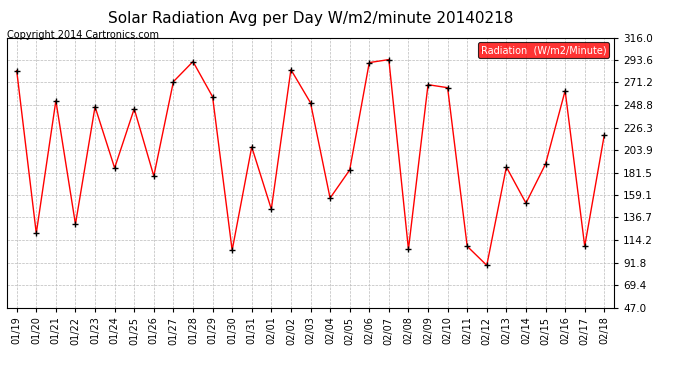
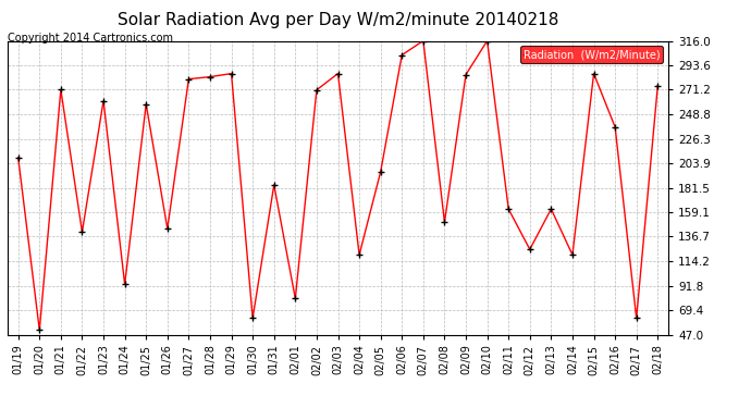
01/19: 283 -> 209
01/20: 121 -> 51
01/21: 253 -> 271
01/22: 130 -> 141
01/23: 247 -> 261
01/24: 186 -> 93
01/25: 245 -> 258
01/26: 178 -> 144
01/27: 272 -> 281
01/28: 292 -> 283
01/29: 257 -> 286
01/30: 104 -> 62
01/31: 207 -> 184
02/01: 145 -> 80
02/02: 284 -> 271
02/03: 251 -> 286
02/04: 156 -> 120
02/05: 184 -> 196
02/06: 291 -> 303
02/07: 294 -> 316
02/08: 105 -> 150
02/09: 269 -> 285
02/10: 266 -> 316
02/11: 108 -> 162
02/12: 89 -> 125
02/13: 187 -> 162
02/14: 151 -> 120
02/15: 190 -> 286
02/16: 263 -> 237
02/17: 108 -> 62
02/18: 219 -> 275
